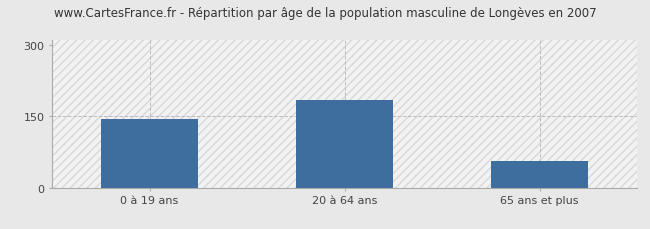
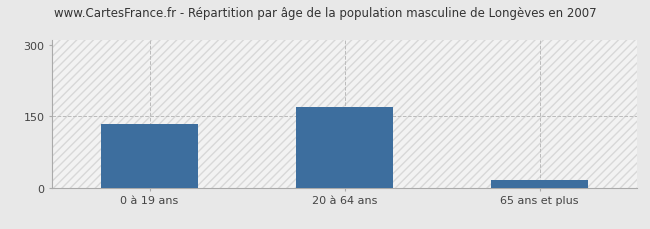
0 à 19 ans: 145 -> 133
20 à 64 ans: 185 -> 170
65 ans et plus: 55 -> 17
